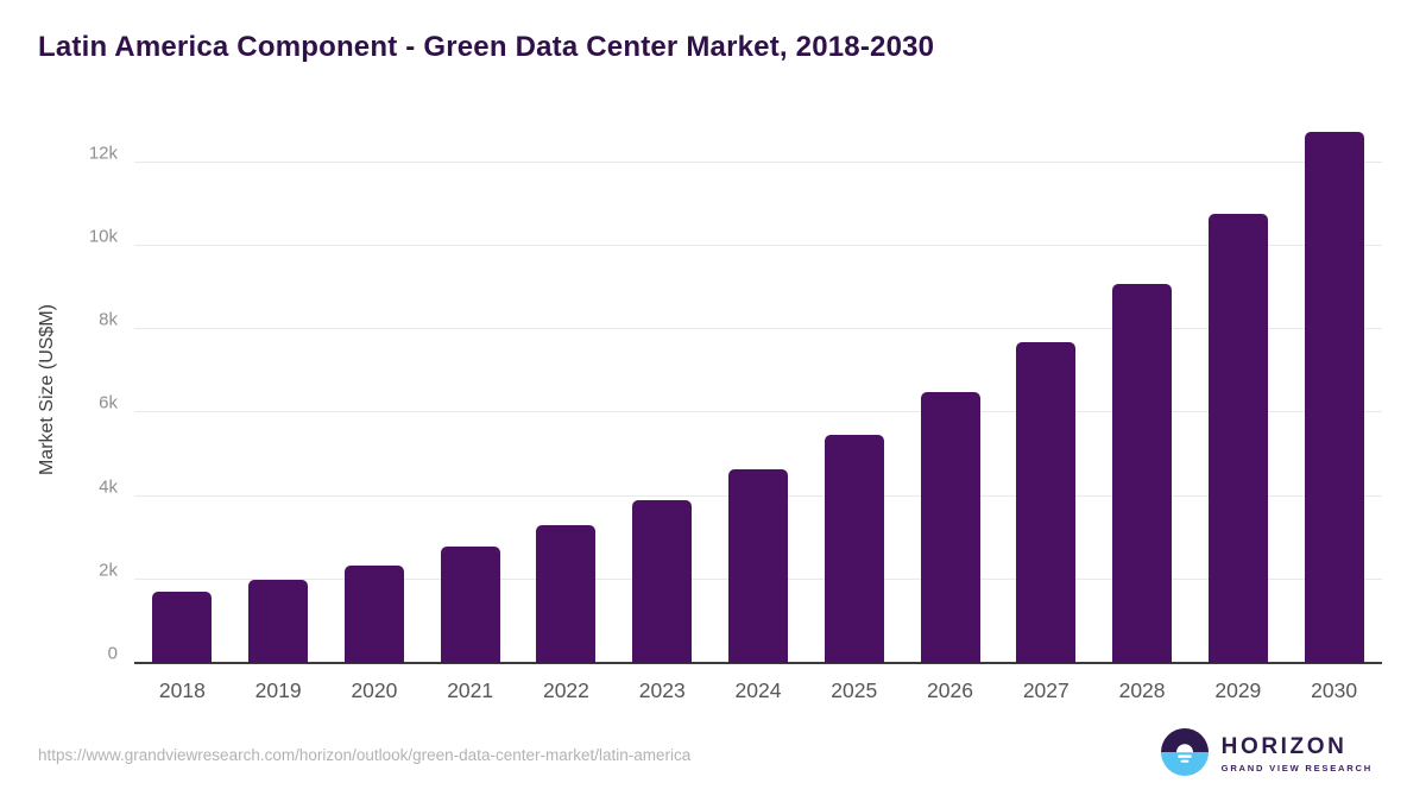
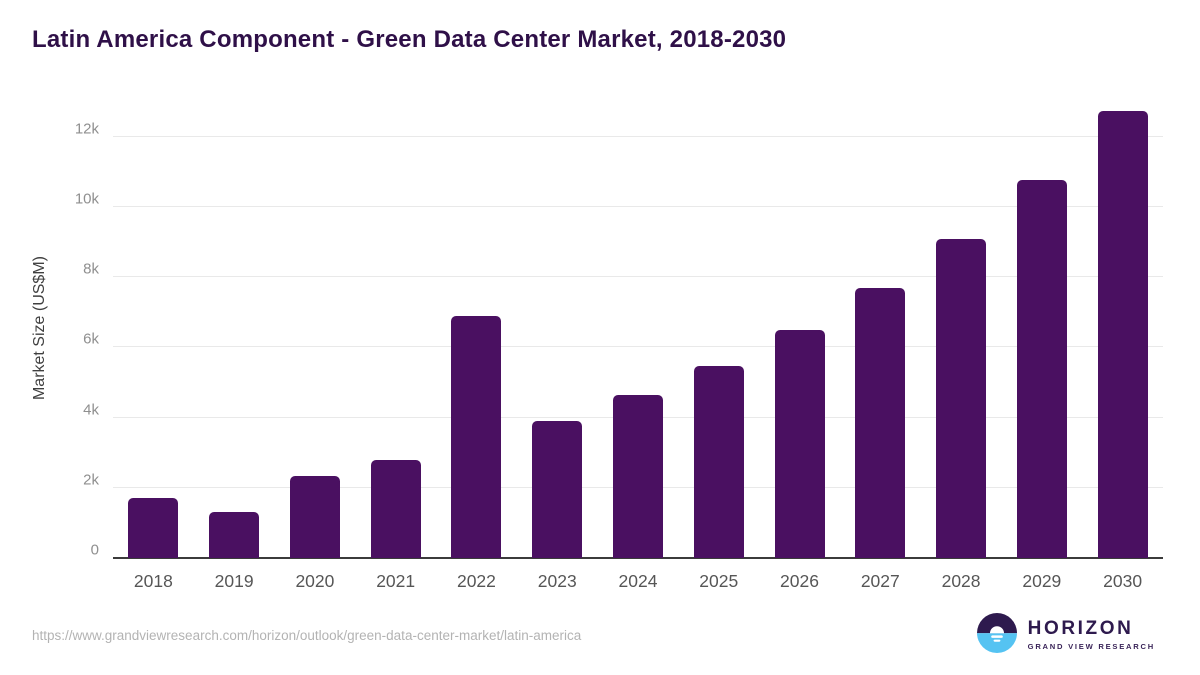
2019: 2.0k -> 1.3k
2022: 3.3k -> 6.9k
